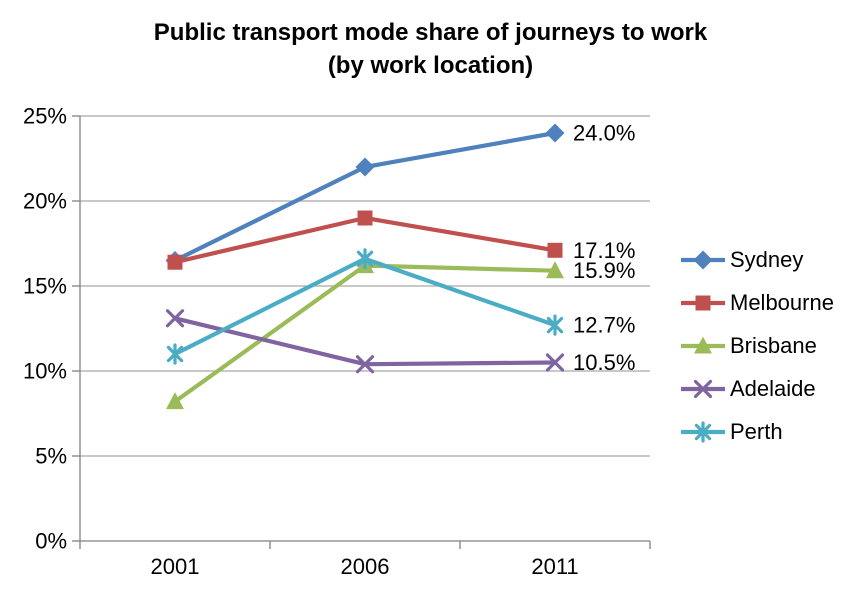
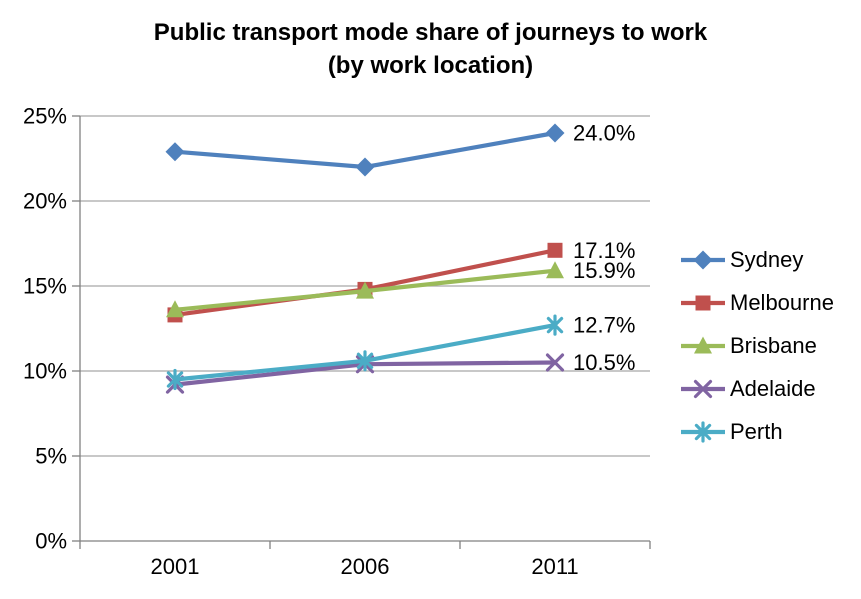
Sydney/2001: 16.5% -> 22.9%
Melbourne/2001: 16.4% -> 13.3%
Brisbane/2001: 8.2% -> 13.6%
Adelaide/2001: 13.1% -> 9.2%
Perth/2001: 11.0% -> 9.5%
Melbourne/2006: 19.0% -> 14.8%
Brisbane/2006: 16.2% -> 14.7%
Perth/2006: 16.6% -> 10.6%
